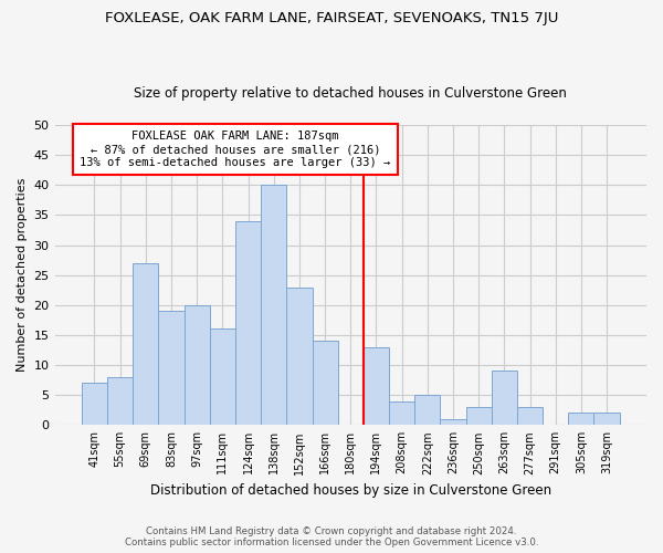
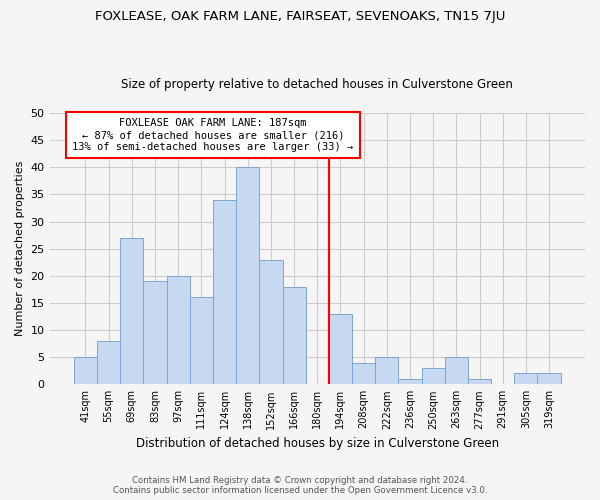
41sqm: 7 -> 5
166sqm: 14 -> 18
263sqm: 9 -> 5
277sqm: 3 -> 1
